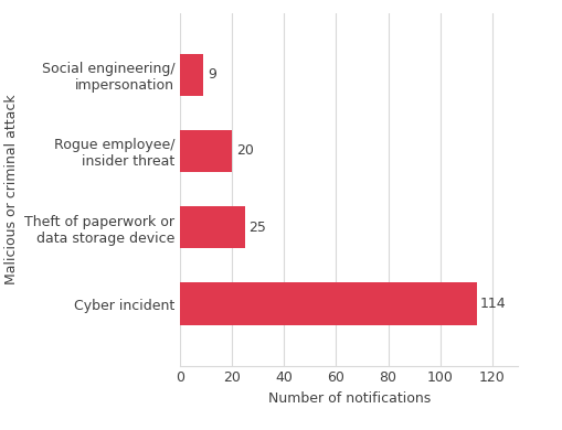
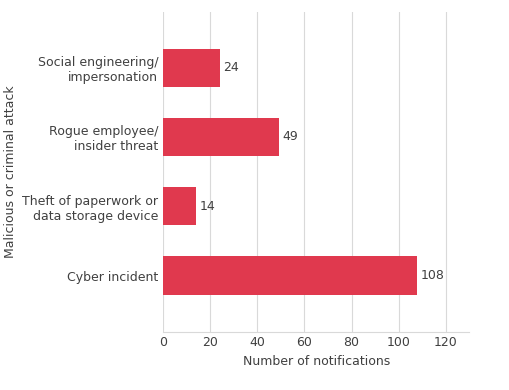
Social engineering/ impersonation: 9 -> 24
Rogue employee/ insider threat: 20 -> 49
Theft of paperwork or data storage device: 25 -> 14
Cyber incident: 114 -> 108
